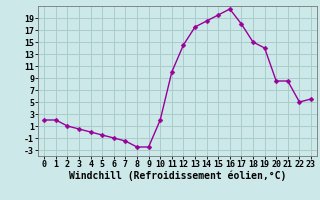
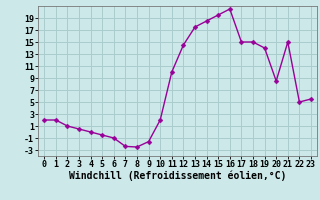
7: -1.5 -> -2.4
9: -2.5 -> -1.6
17: 18.0 -> 15.0
21: 8.5 -> 15.0
